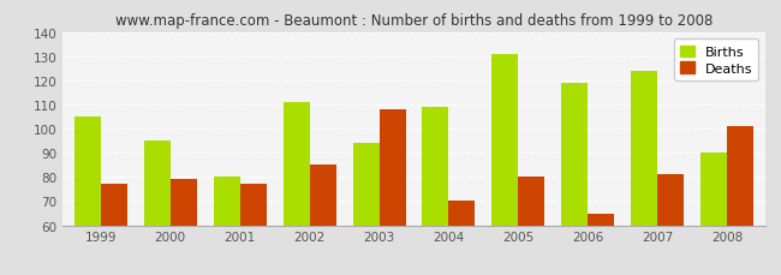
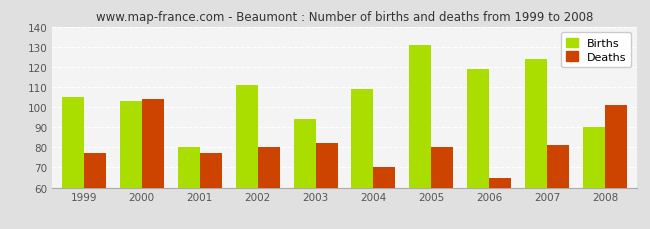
Births/2000: 95 -> 103
Deaths/2000: 79 -> 104
Deaths/2002: 85 -> 80
Deaths/2003: 108 -> 82
